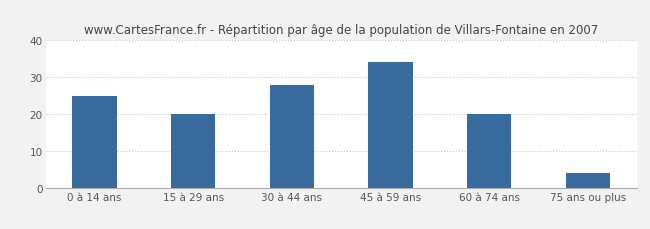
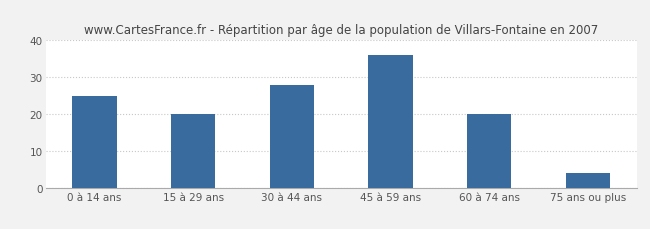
45 à 59 ans: 34 -> 36
